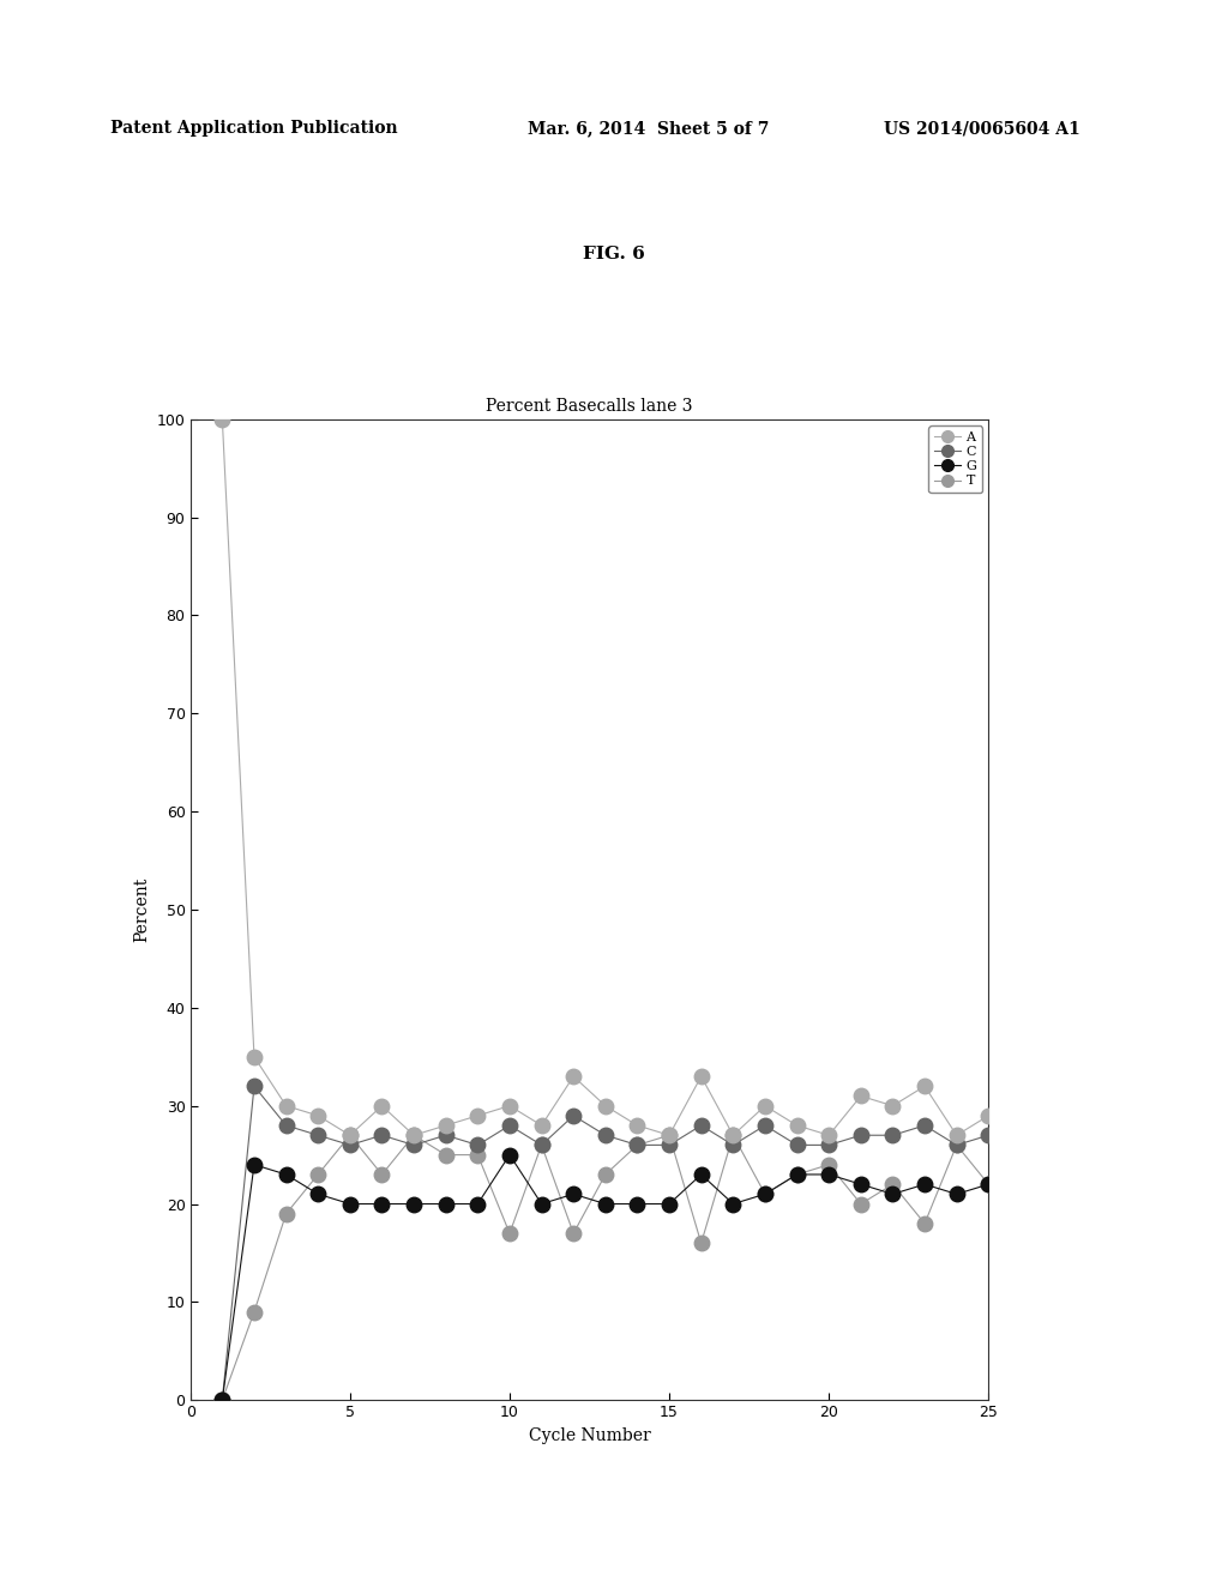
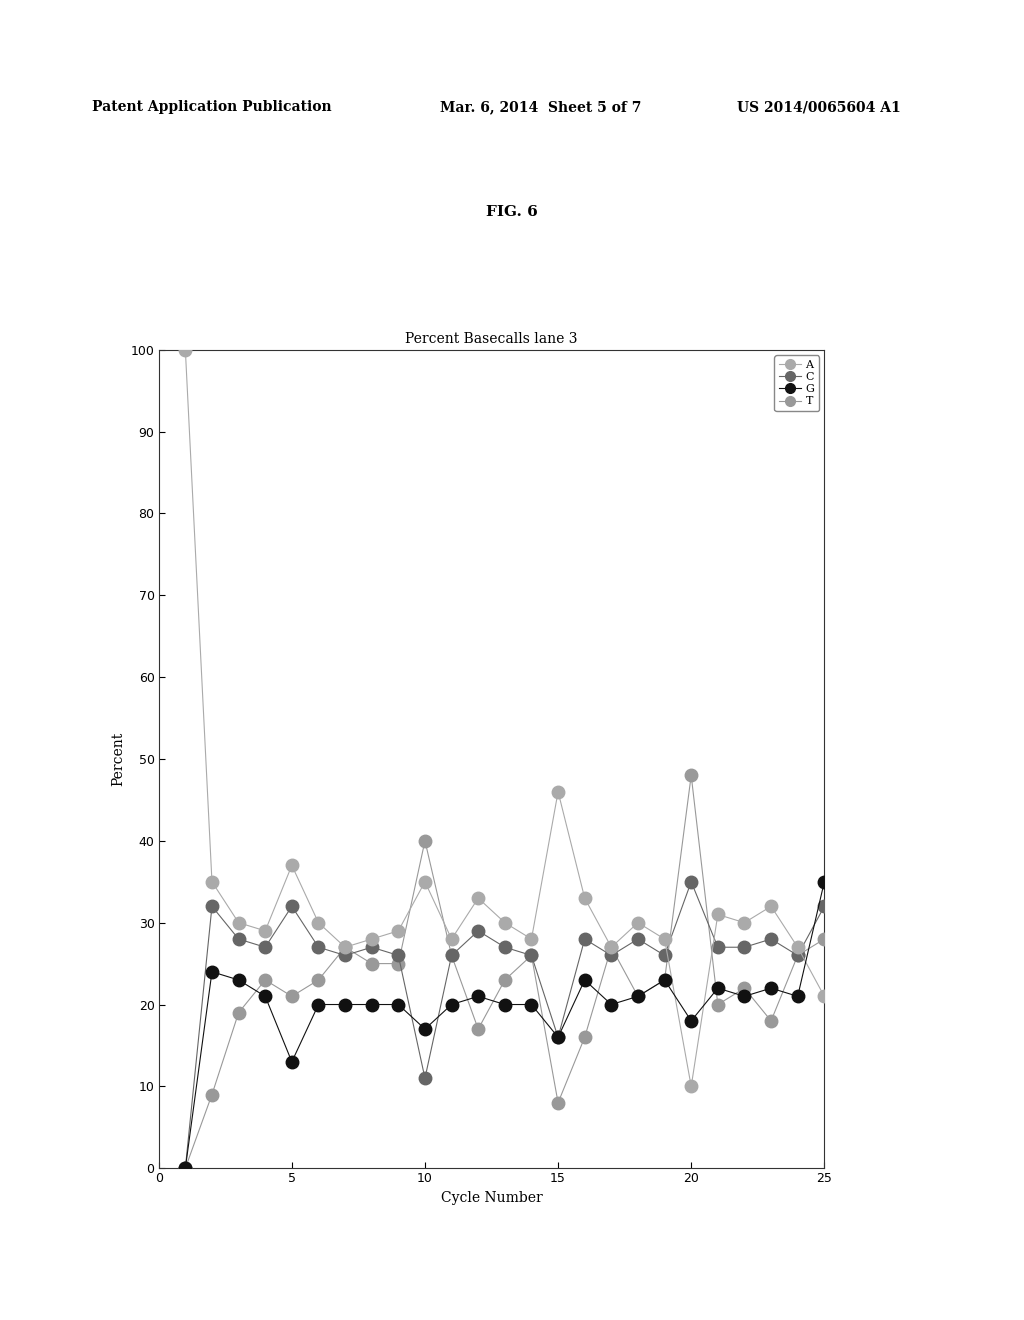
A/5: 27 -> 37
C/5: 26 -> 32
G/5: 20 -> 13
T/5: 27 -> 21
A/10: 30 -> 35
C/10: 28 -> 11
G/10: 25 -> 17
T/10: 17 -> 40
A/15: 27 -> 46
C/15: 26 -> 16
G/15: 20 -> 16
T/15: 27 -> 8
A/20: 27 -> 10
C/20: 26 -> 35
G/20: 23 -> 18
T/20: 24 -> 48
A/25: 29 -> 21
C/25: 27 -> 32
G/25: 22 -> 35
T/25: 22 -> 28
